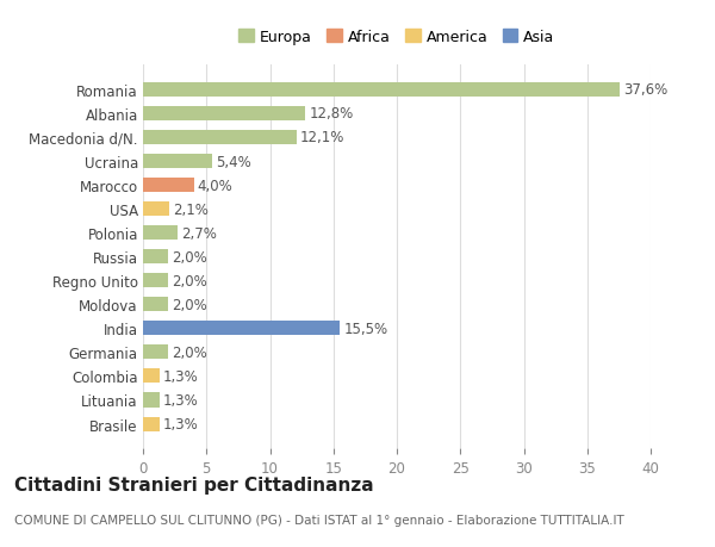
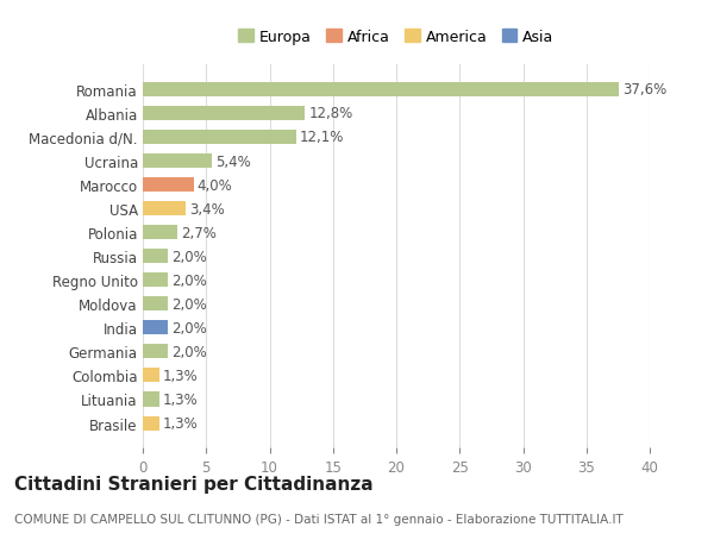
USA: 2,1% -> 3,4%
India: 15,5% -> 2,0%
